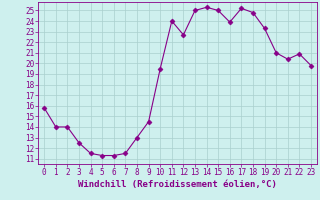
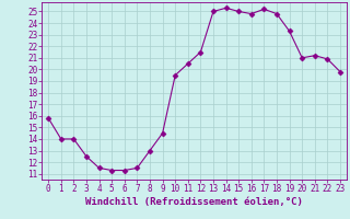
11: 24.0 -> 20.5
12: 22.7 -> 21.5
16: 23.9 -> 24.8
21: 20.4 -> 21.2
